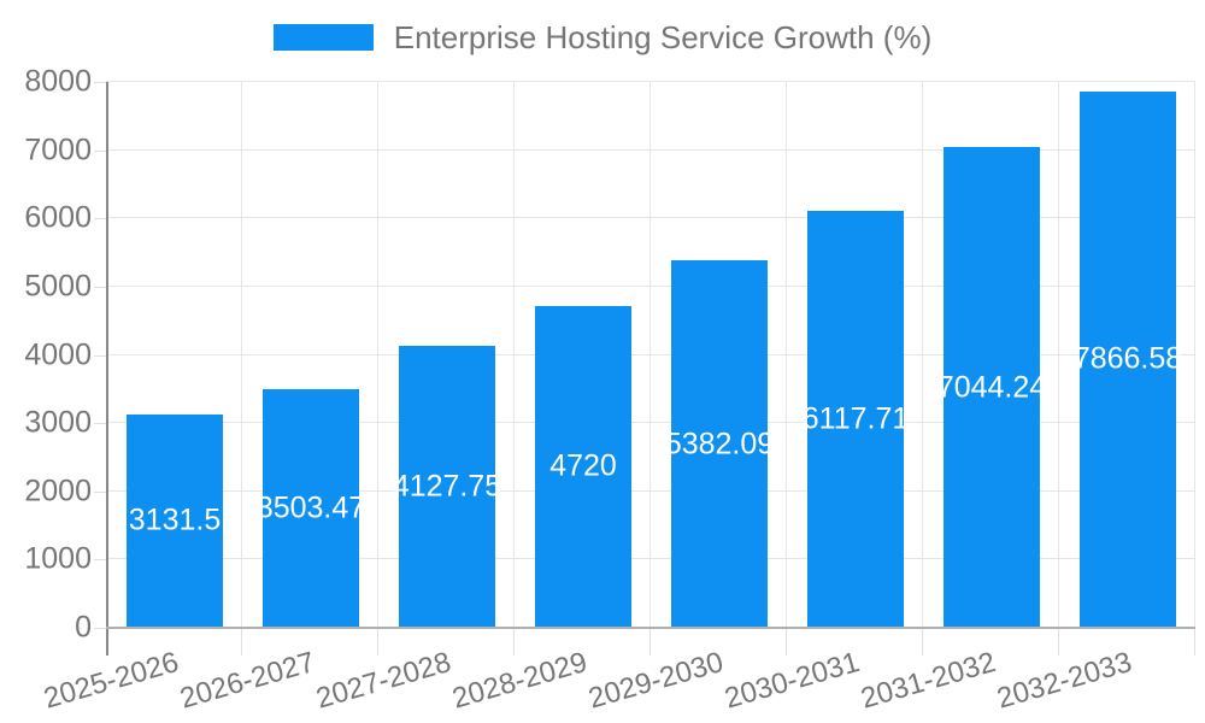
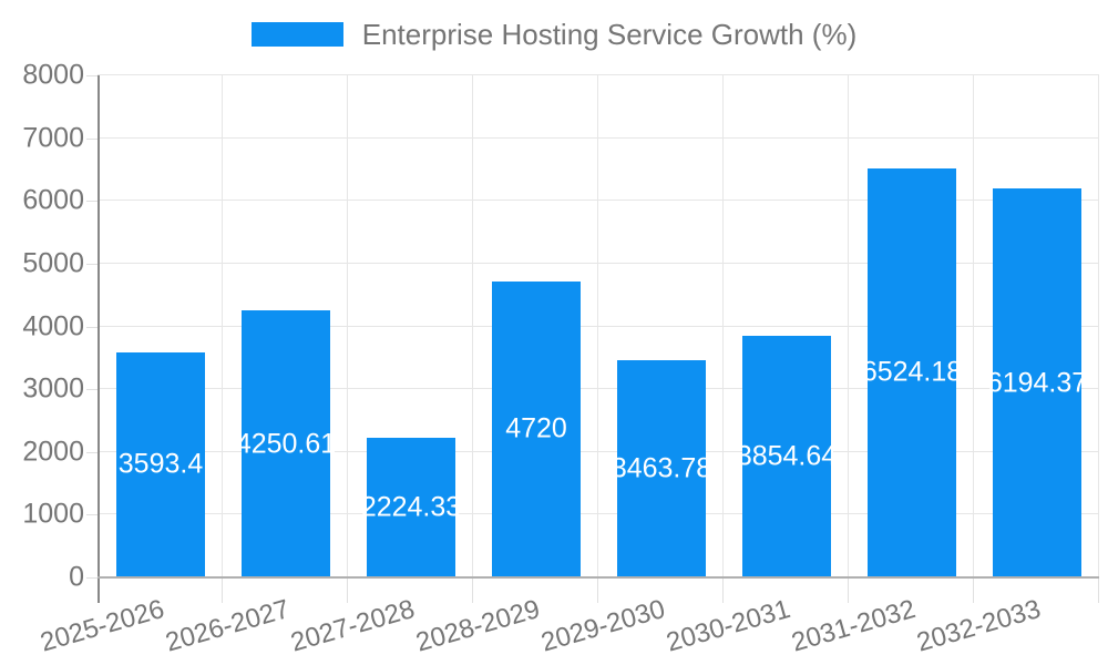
2025-2026: 3131.5 -> 3593.4
2026-2027: 3503.47 -> 4250.61
2027-2028: 4127.75 -> 2224.33
2029-2030: 5382.09 -> 3463.78
2030-2031: 6117.71 -> 3854.64
2031-2032: 7044.24 -> 6524.18
2032-2033: 7866.58 -> 6194.37
